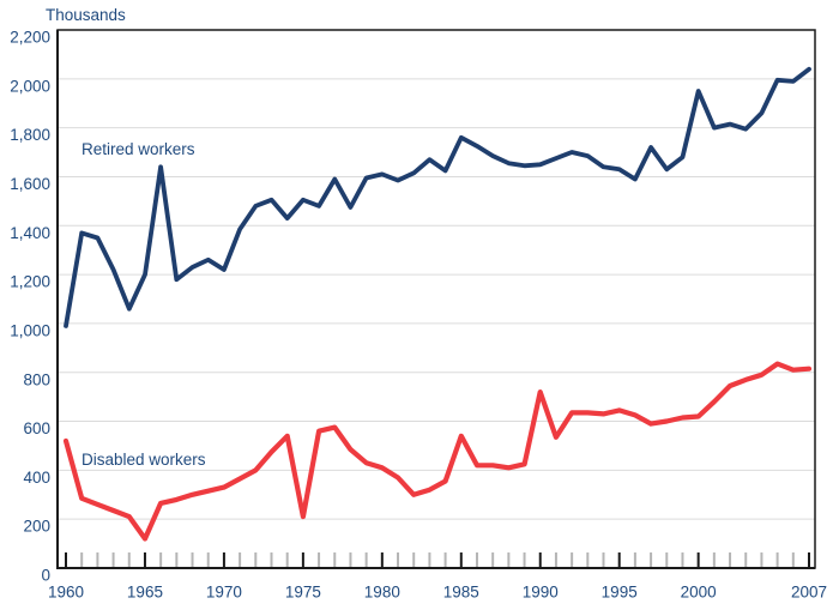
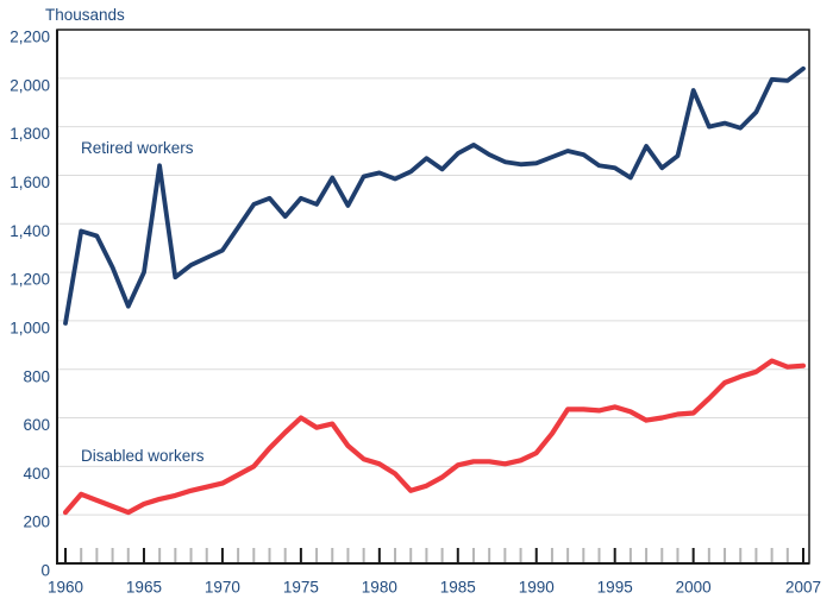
Disabled workers/1960: 520 -> 210
Disabled workers/1965: 120 -> 240
Retired workers/1970: 1220 -> 1290
Disabled workers/1975: 210 -> 600
Retired workers/1985: 1760 -> 1690
Disabled workers/1985: 540 -> 400
Disabled workers/1990: 720 -> 460
